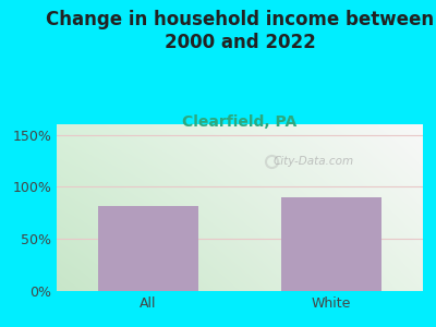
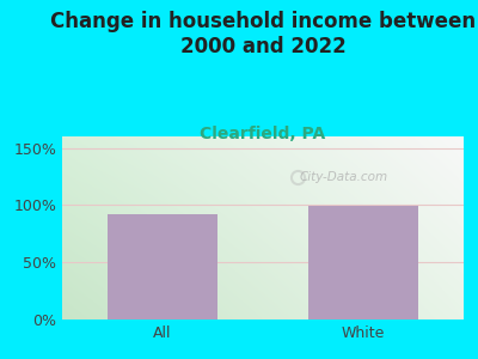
All: 82% -> 92%
White: 90% -> 99%
